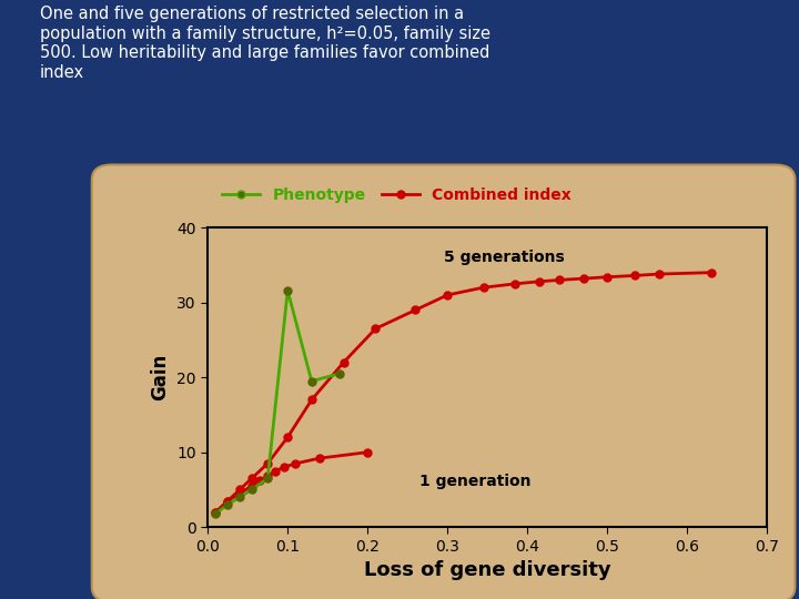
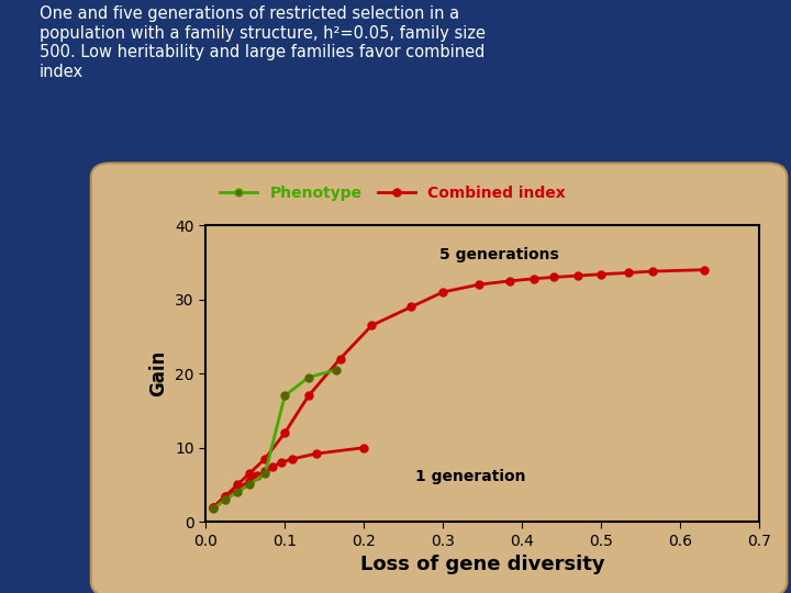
Phenotype/0.1: 31.6 -> 17.0
